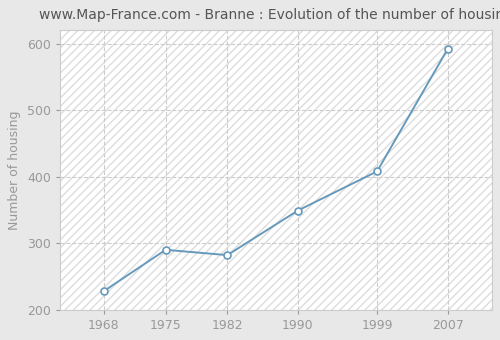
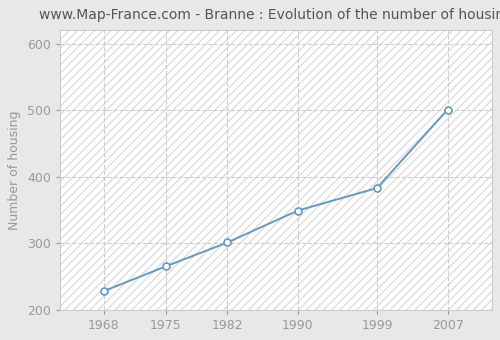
1975: 290 -> 265
1982: 282 -> 301
1999: 408 -> 383
2007: 592 -> 501
